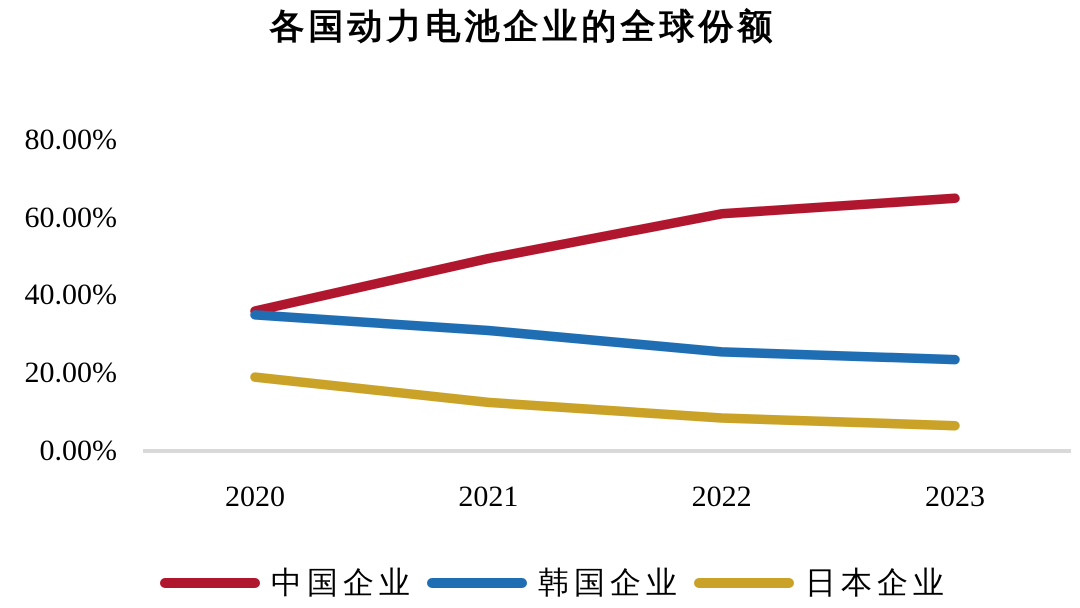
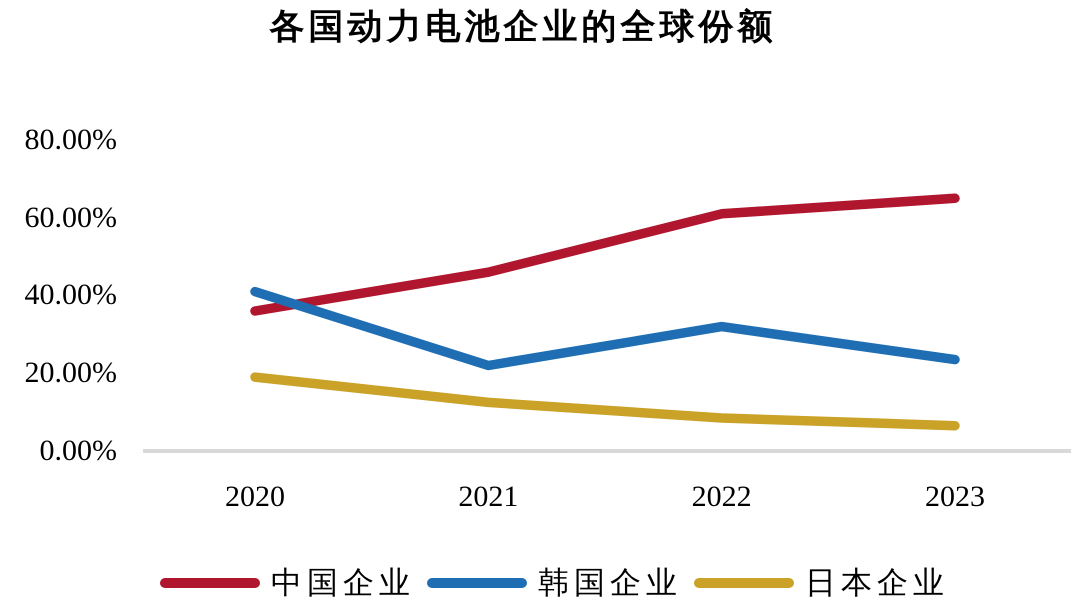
韩国企业/2020: 35% -> 41%
中国企业/2021: 50% -> 46%
韩国企业/2021: 31% -> 22%
韩国企业/2022: 26% -> 32%
